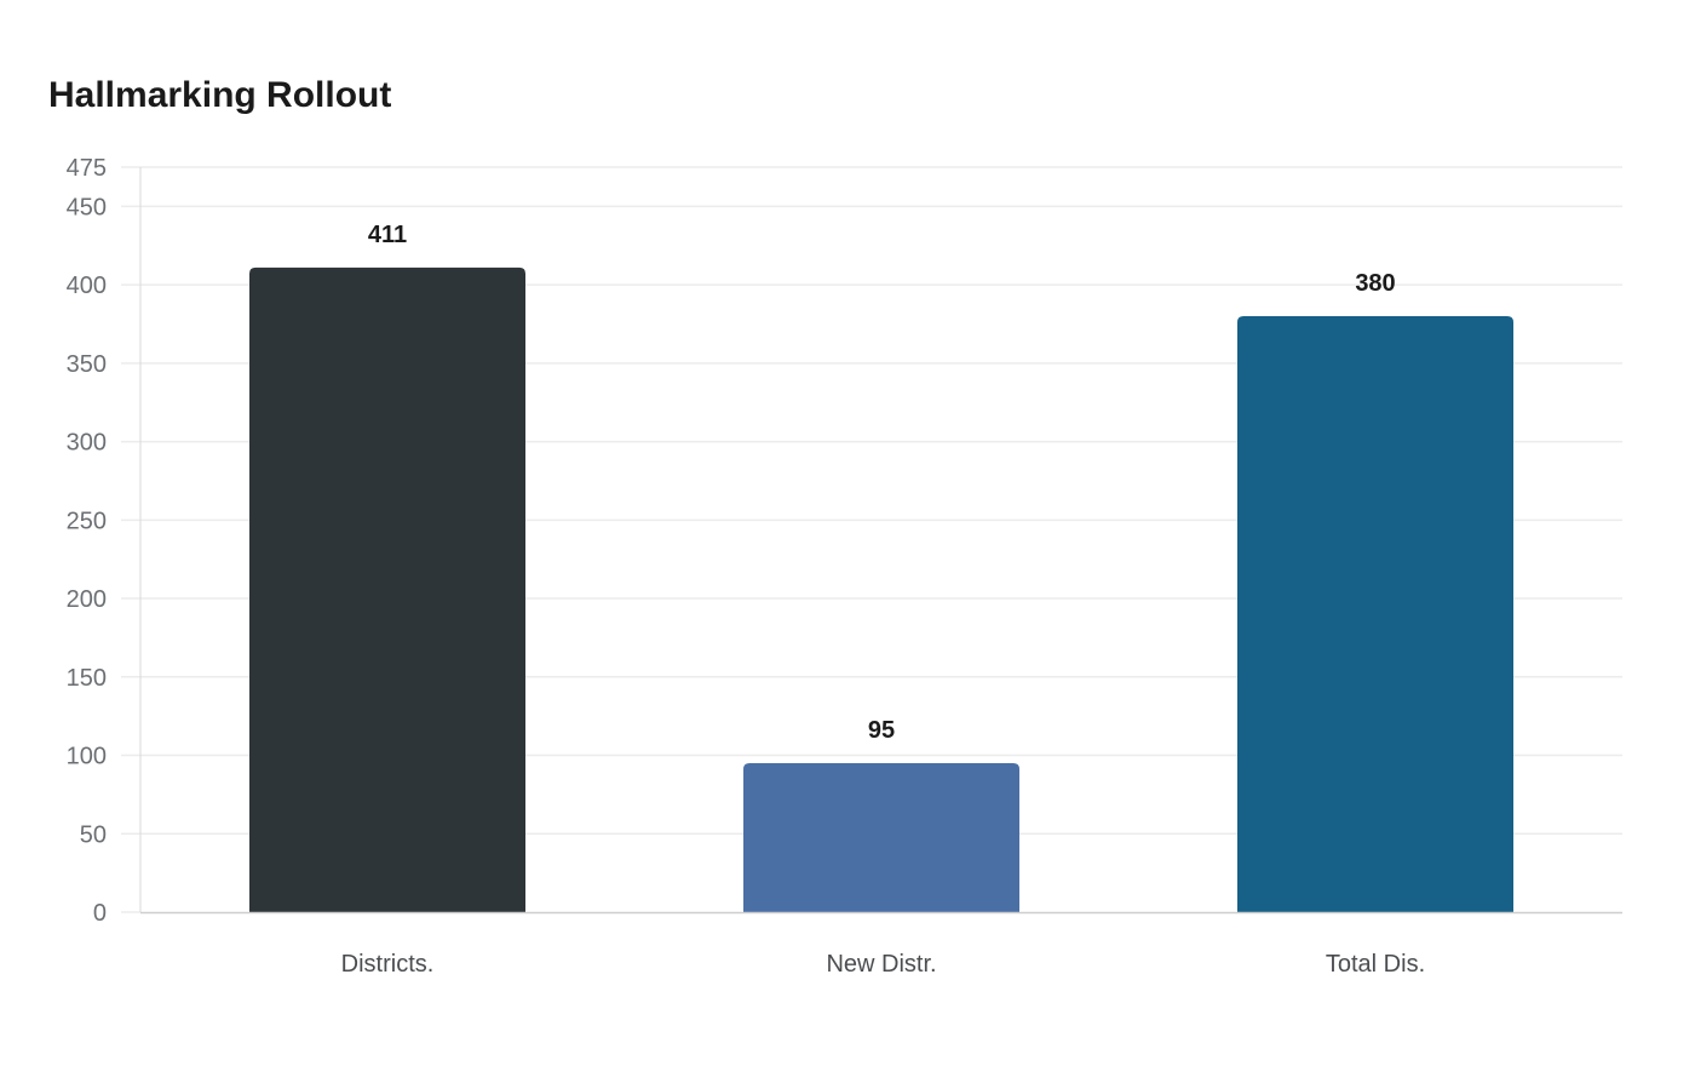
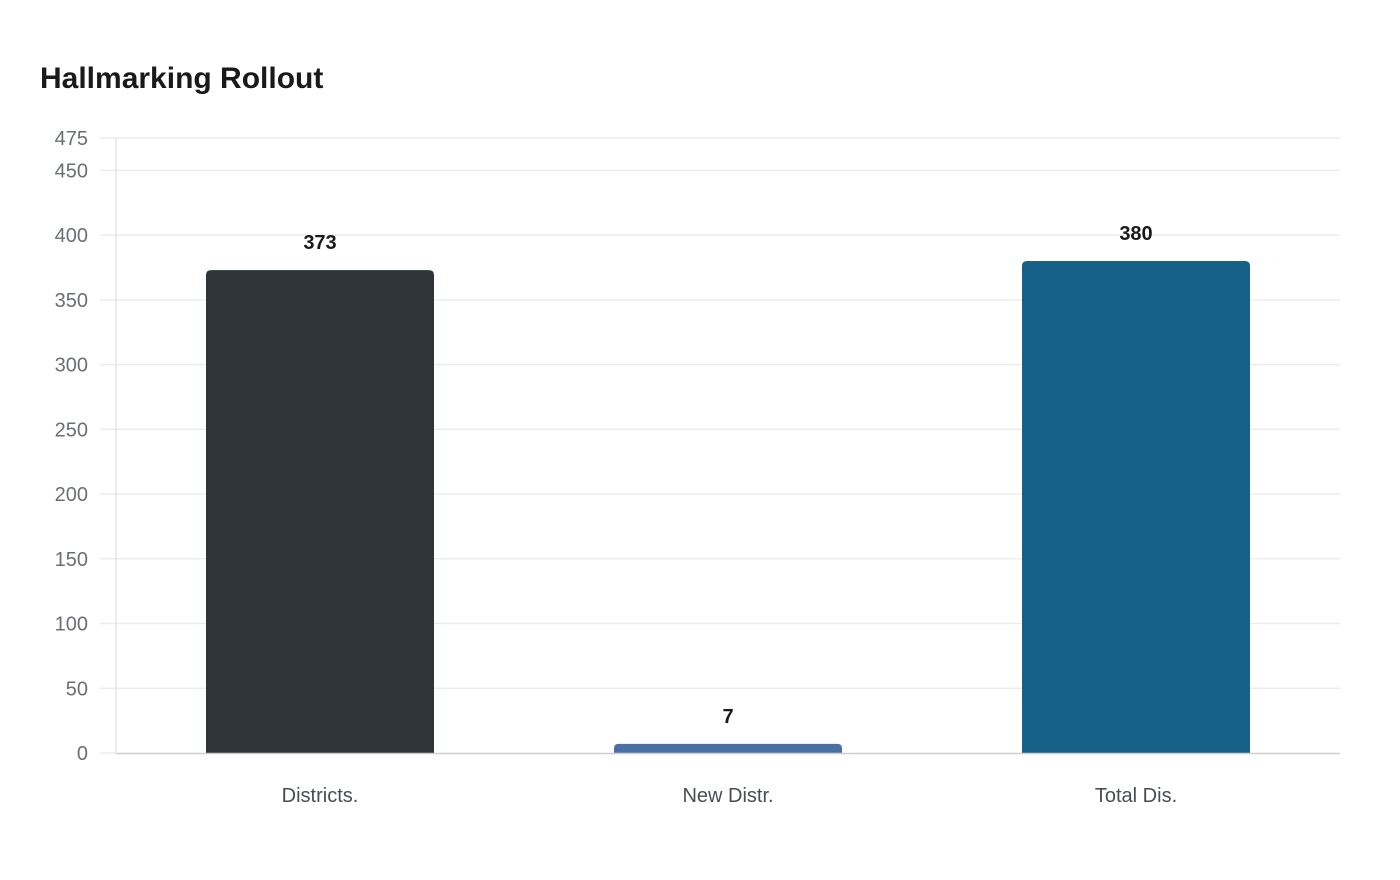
Districts.: 411 -> 373
New Distr.: 95 -> 7
